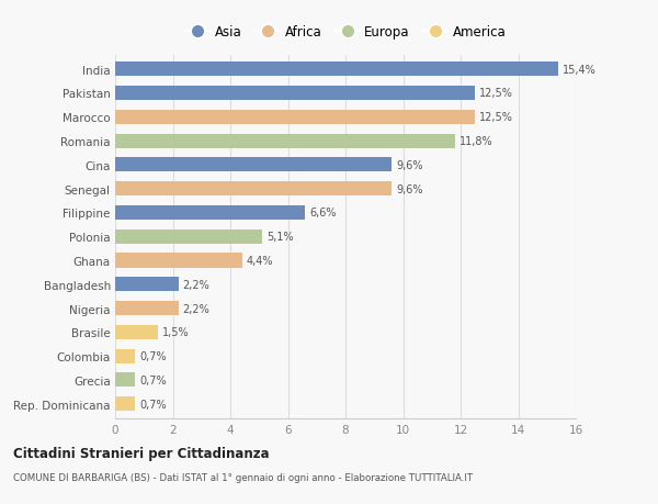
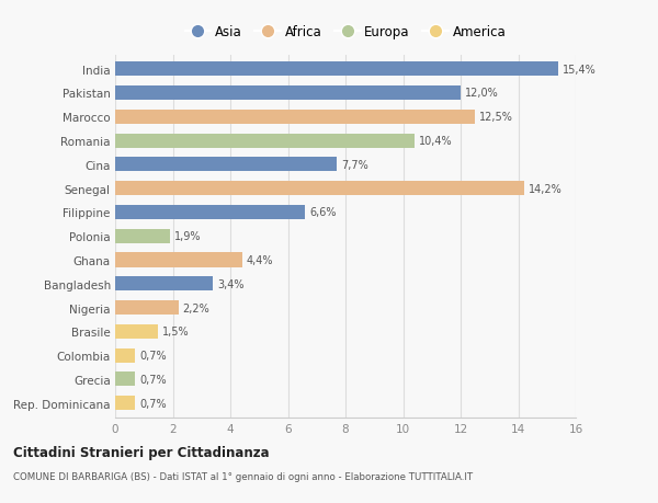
Pakistan: 12,5% -> 12,0%
Romania: 11,8% -> 10,4%
Cina: 9,6% -> 7,7%
Senegal: 9,6% -> 14,2%
Polonia: 5,1% -> 1,9%
Bangladesh: 2,2% -> 3,4%
